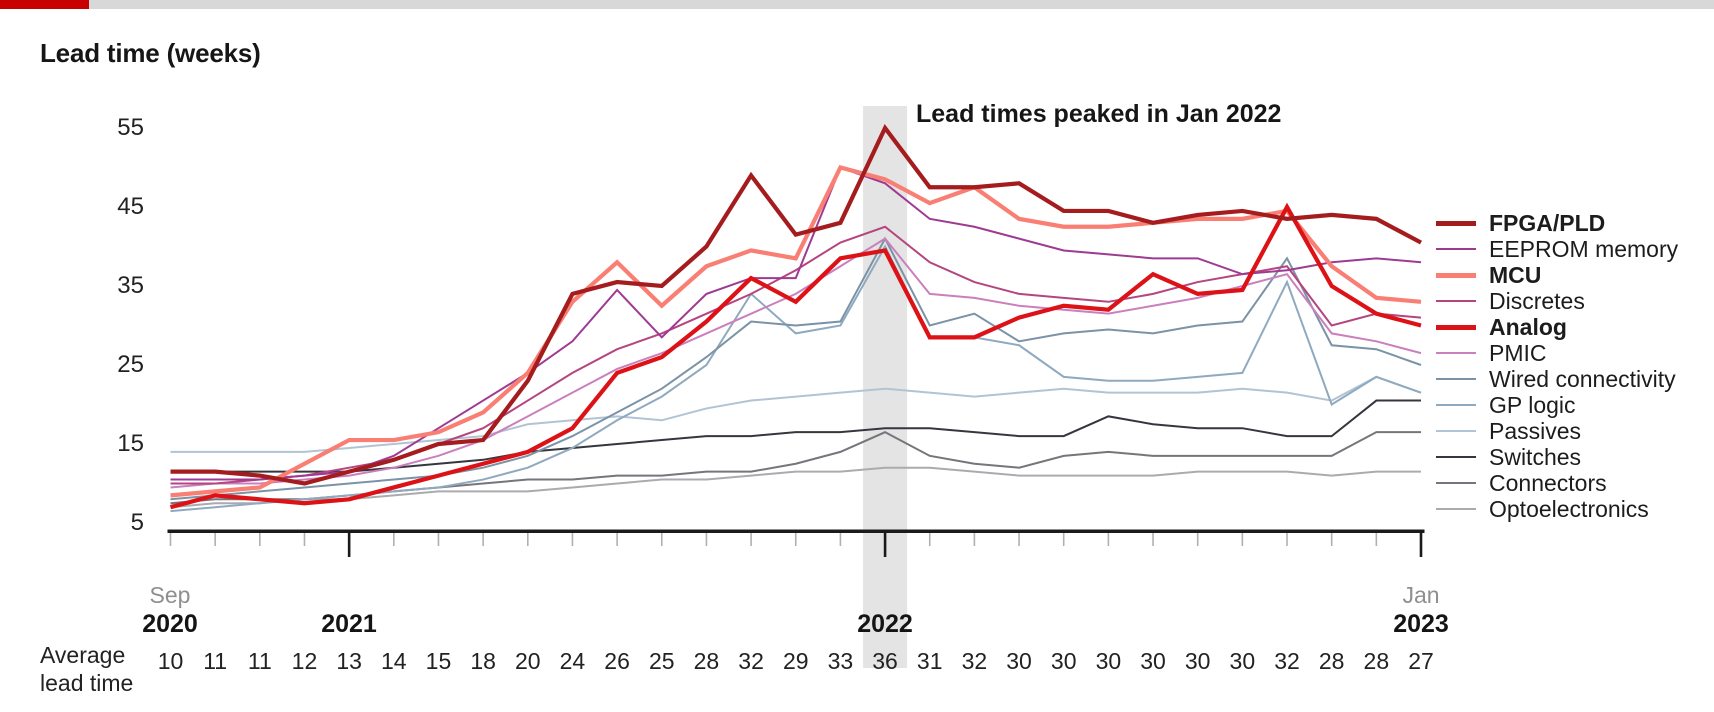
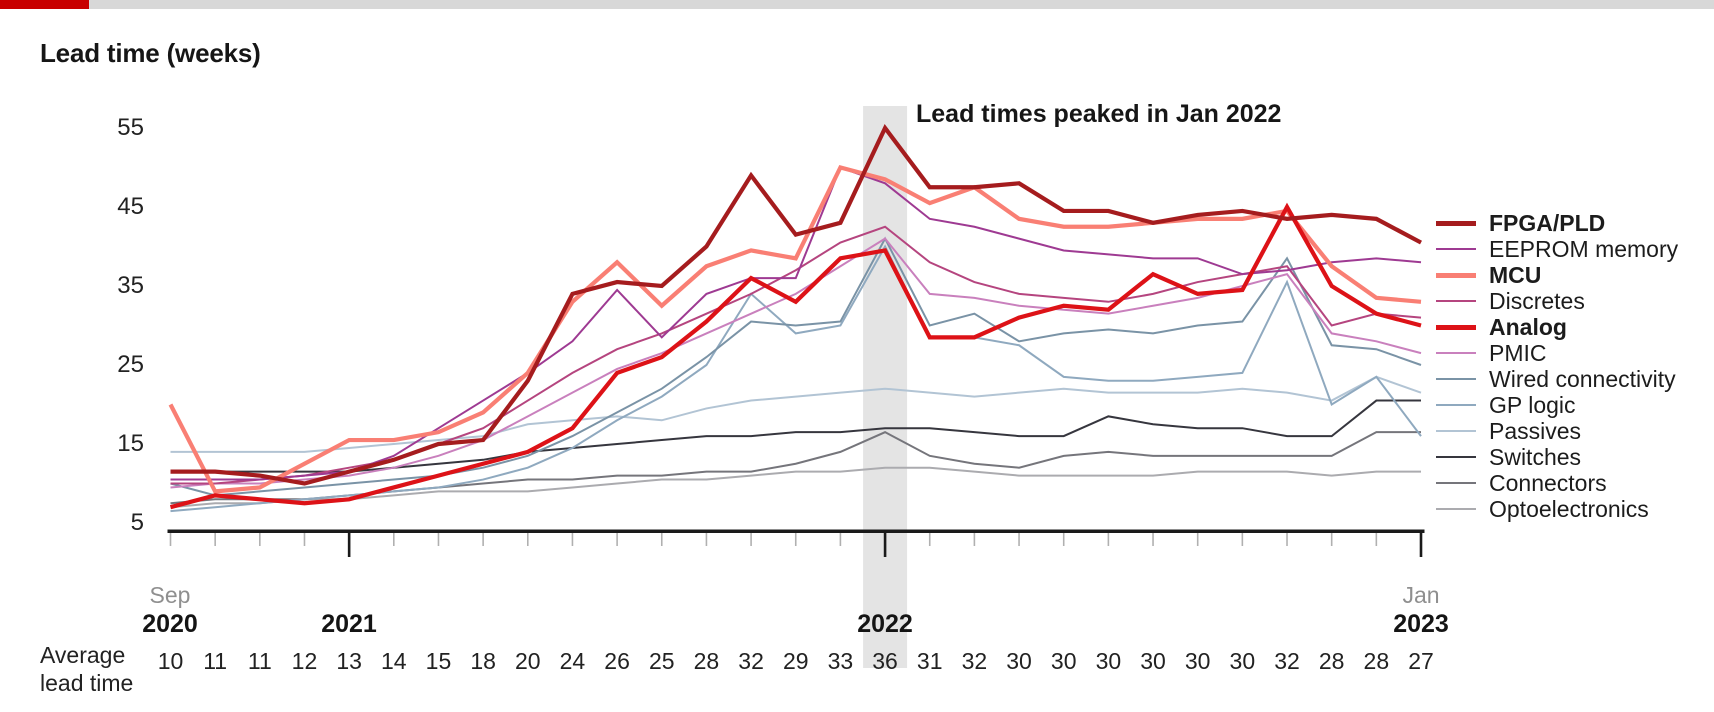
MCU/Sep 2020: 8 -> 20
Wired connectivity/Sep 2020: 8 -> 10
GP logic/Jan 2023: 22 -> 16
